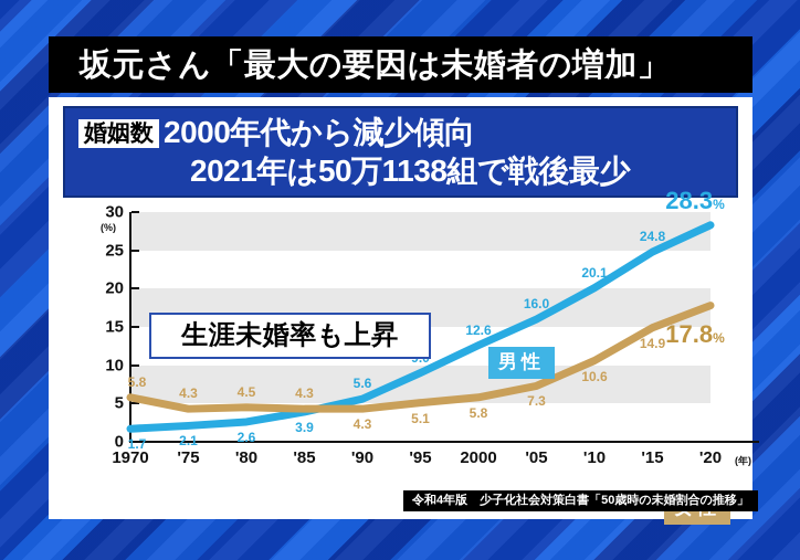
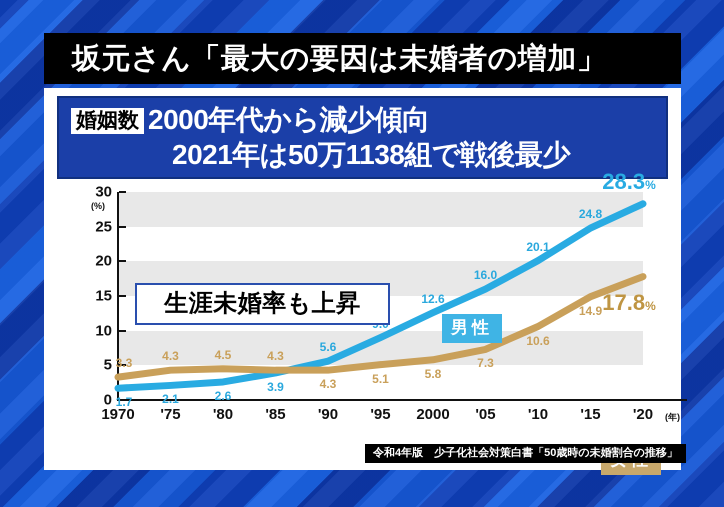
女性/1970: 5.8 -> 3.3
